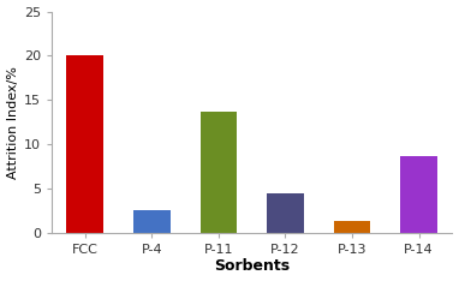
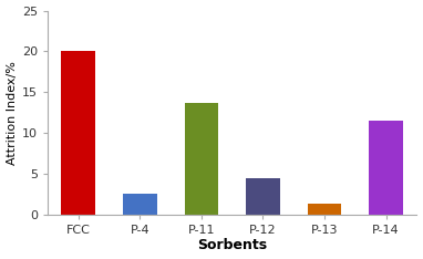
P-14: 8.6 -> 11.5
